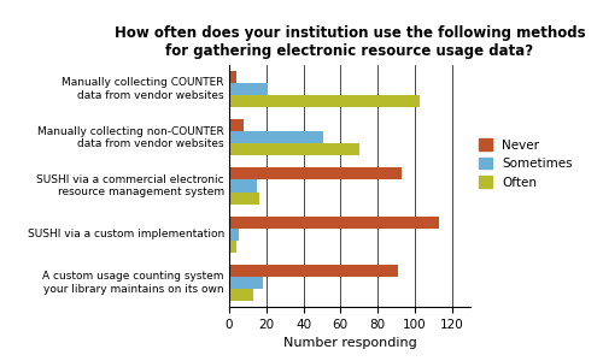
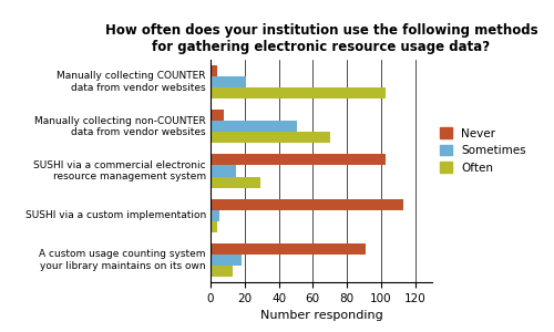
Never/SUSHI via a commercial electronic resource management system: 93 -> 103
Often/SUSHI via a commercial electronic resource management system: 16 -> 29
